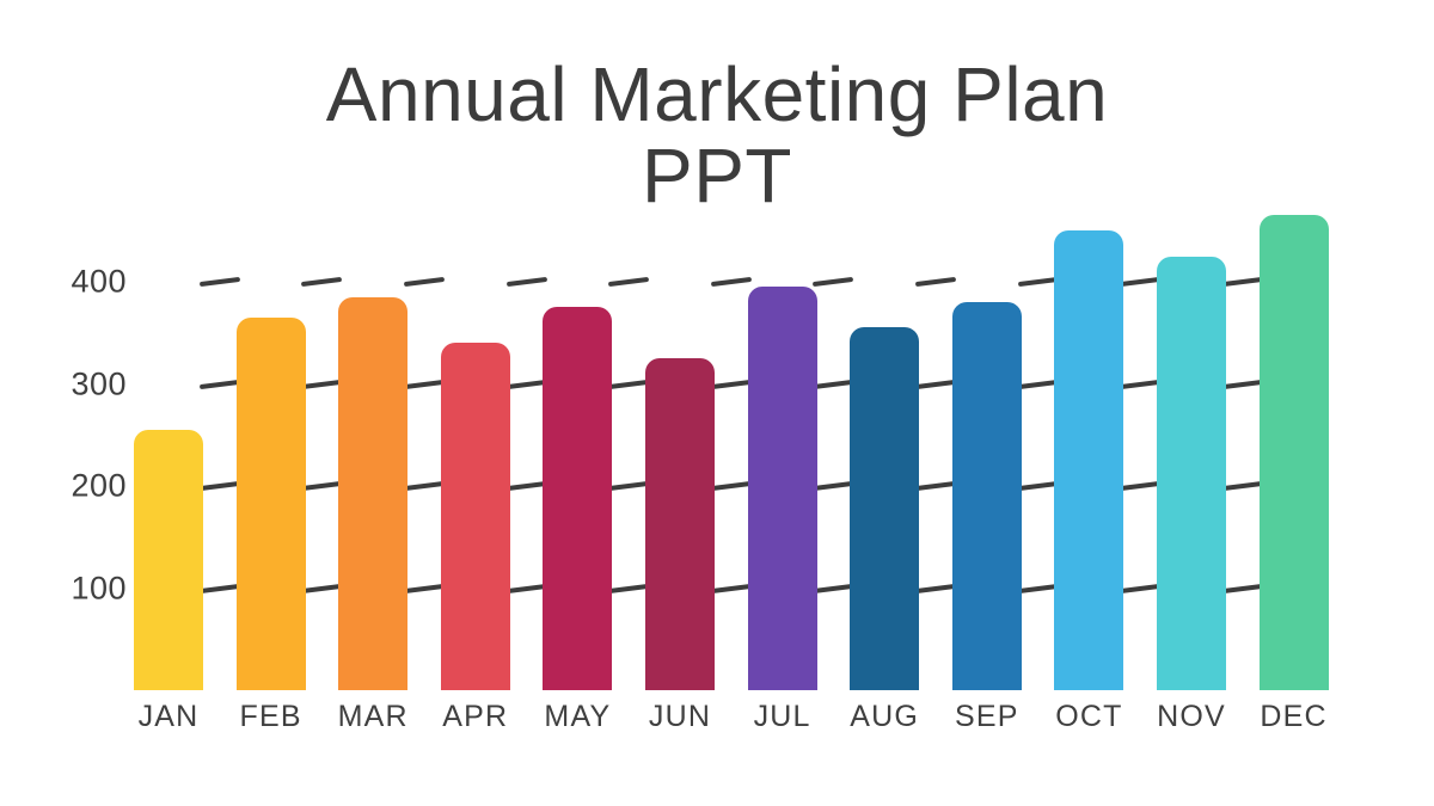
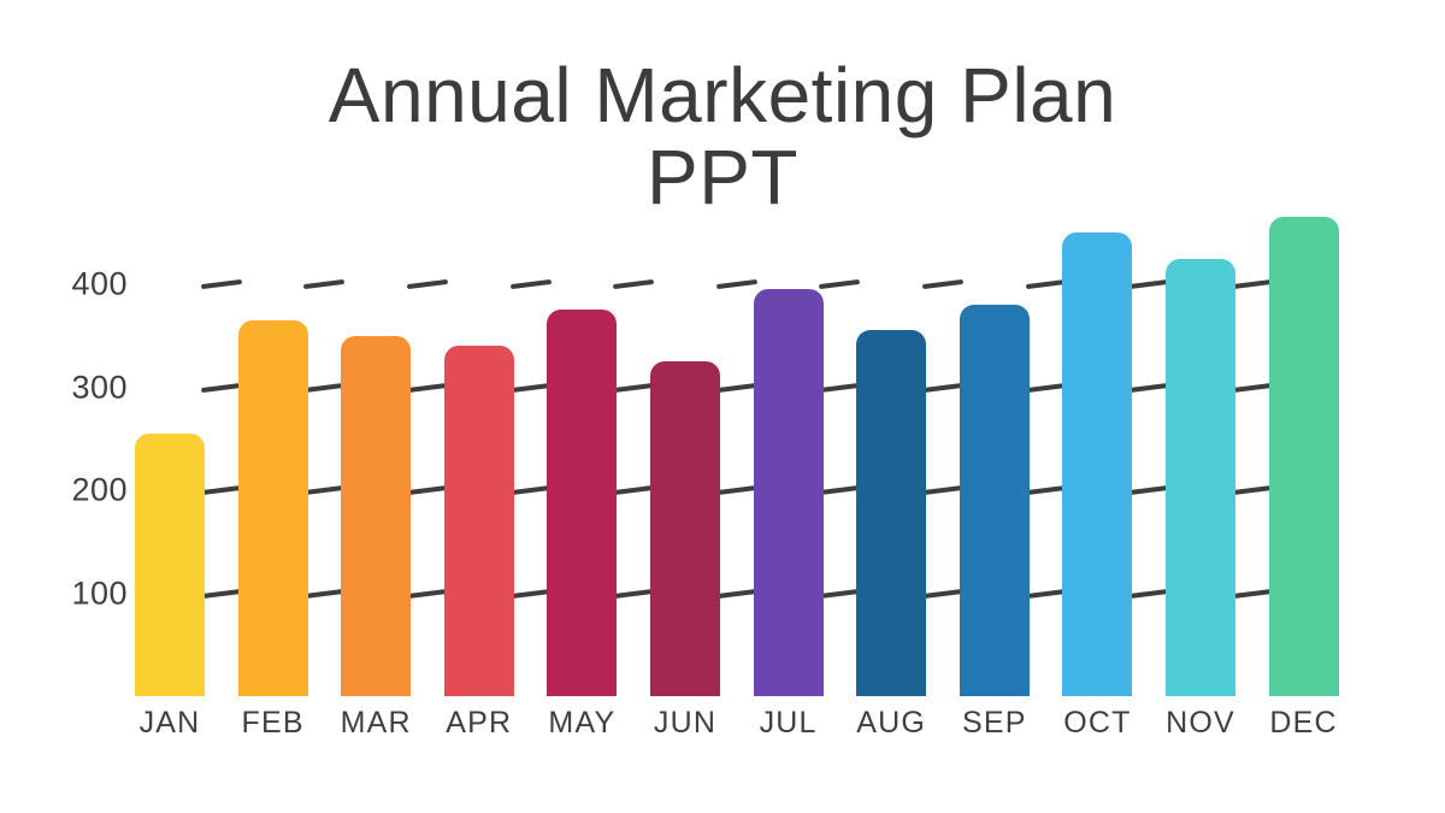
MAR: 380 -> 350
